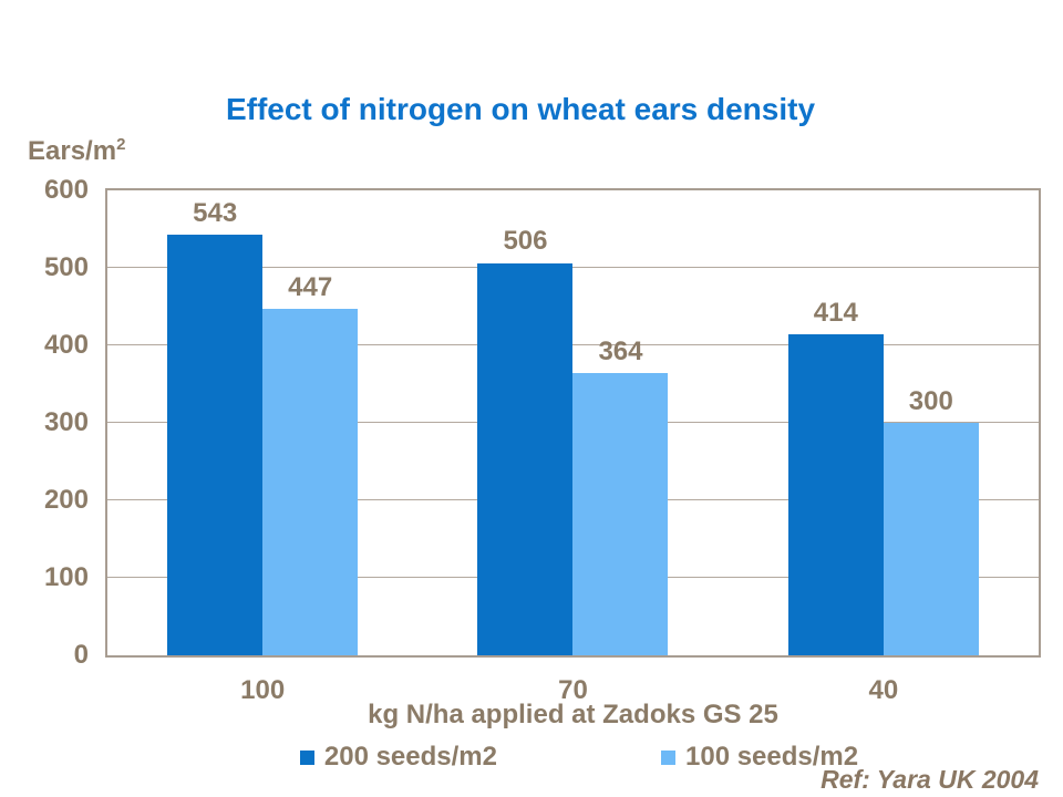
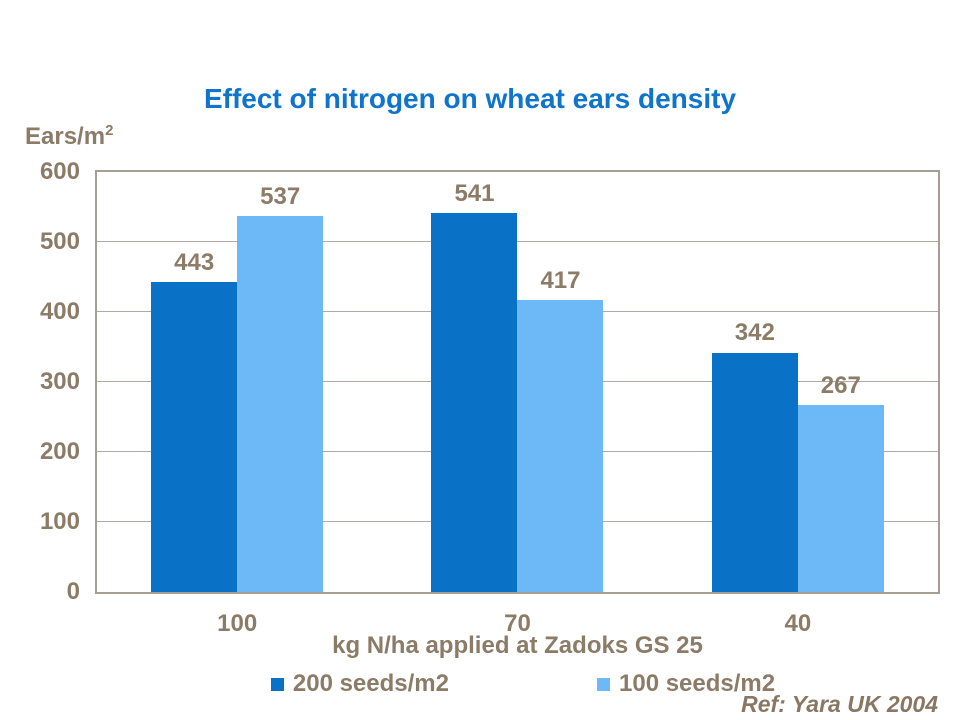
200 seeds/m2/100: 543 -> 443
100 seeds/m2/100: 447 -> 537
200 seeds/m2/70: 506 -> 541
100 seeds/m2/70: 364 -> 417
200 seeds/m2/40: 414 -> 342
100 seeds/m2/40: 300 -> 267
